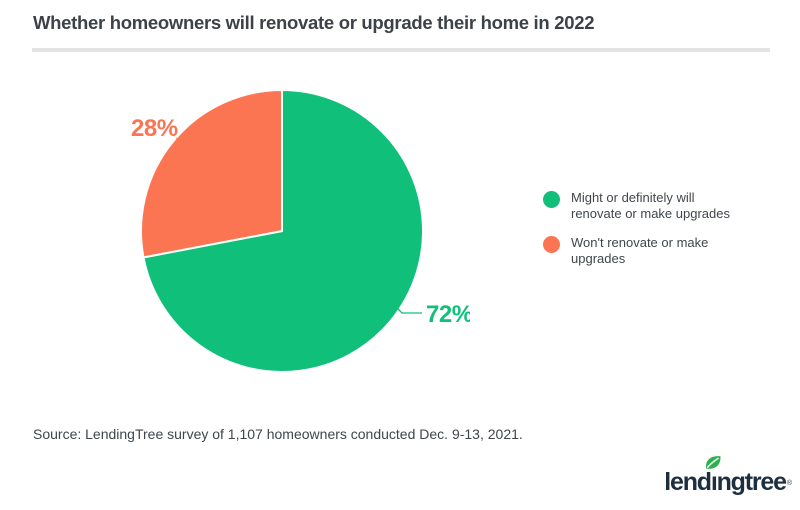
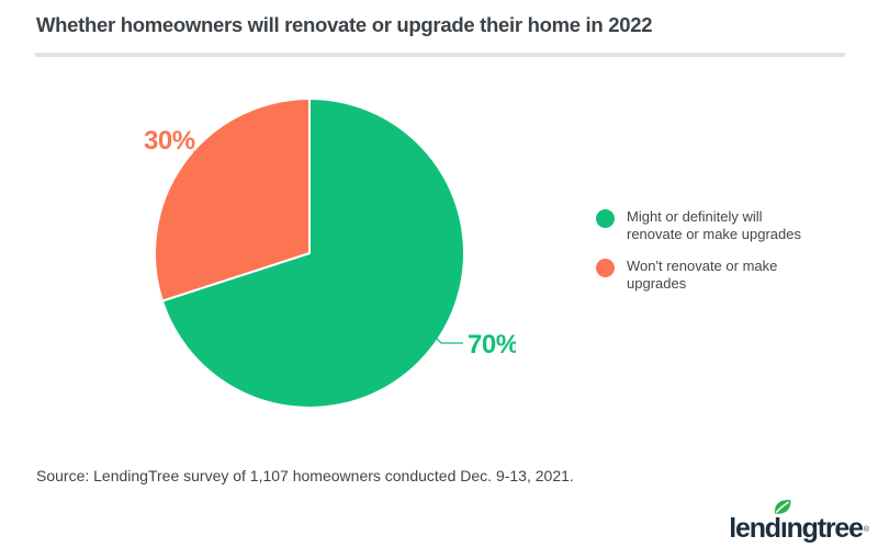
Might or definitely will renovate or make upgrades: 72% -> 70%
Won't renovate or make upgrades: 28% -> 30%
